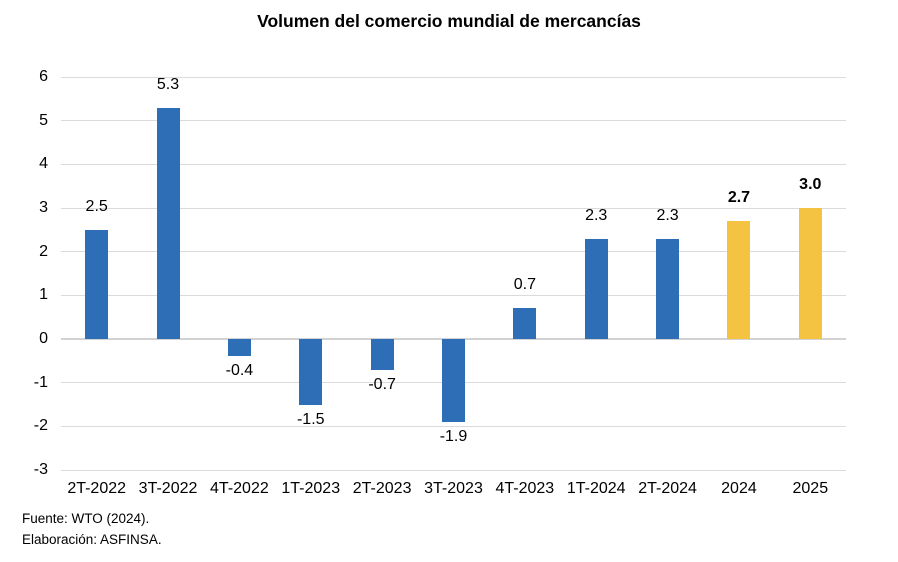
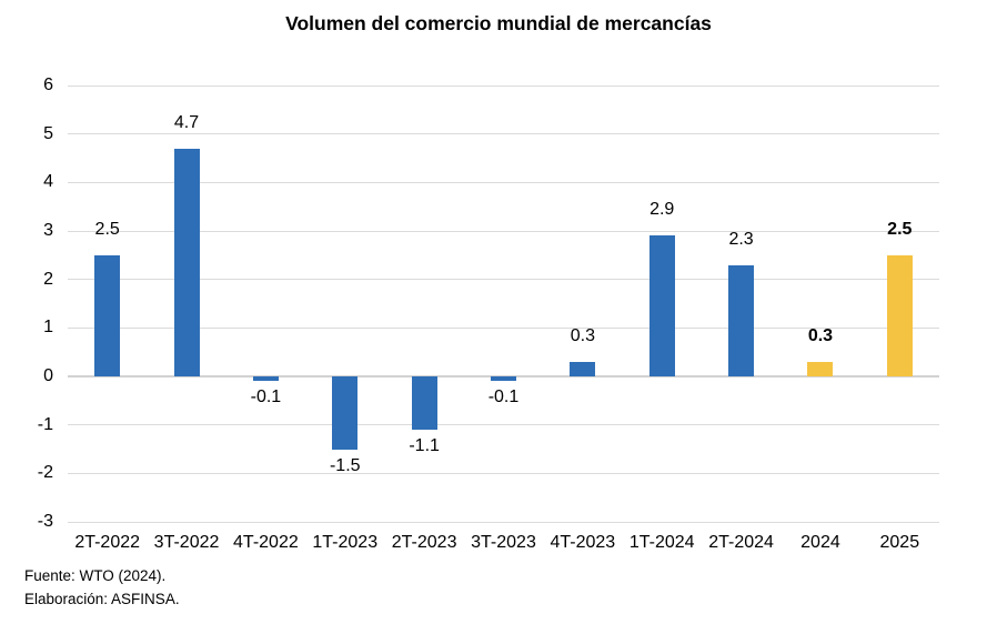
3T-2022: 5.3 -> 4.7
4T-2022: -0.4 -> -0.1
2T-2023: -0.7 -> -1.1
3T-2023: -1.9 -> -0.1
4T-2023: 0.7 -> 0.3
1T-2024: 2.3 -> 2.9
2024: 2.7 -> 0.3
2025: 3.0 -> 2.5
